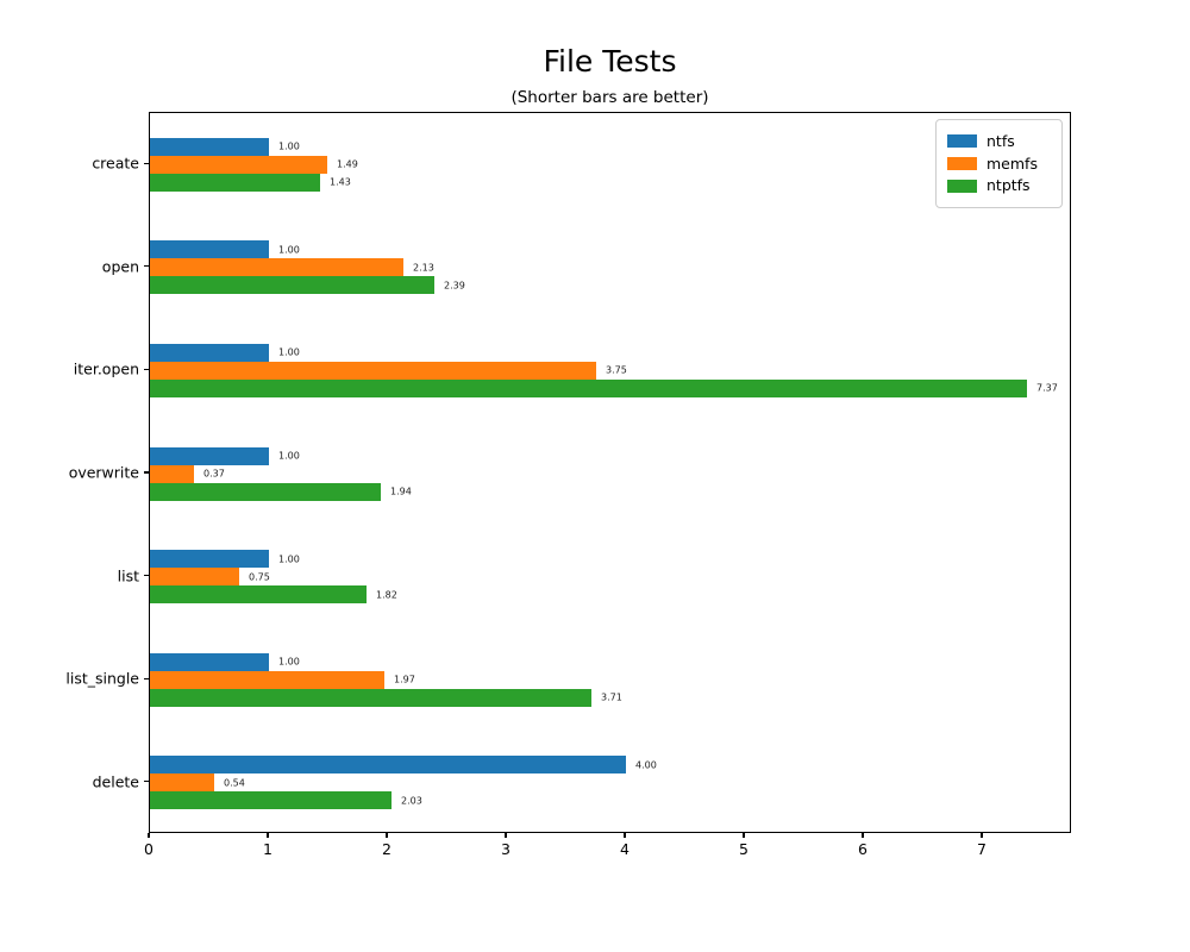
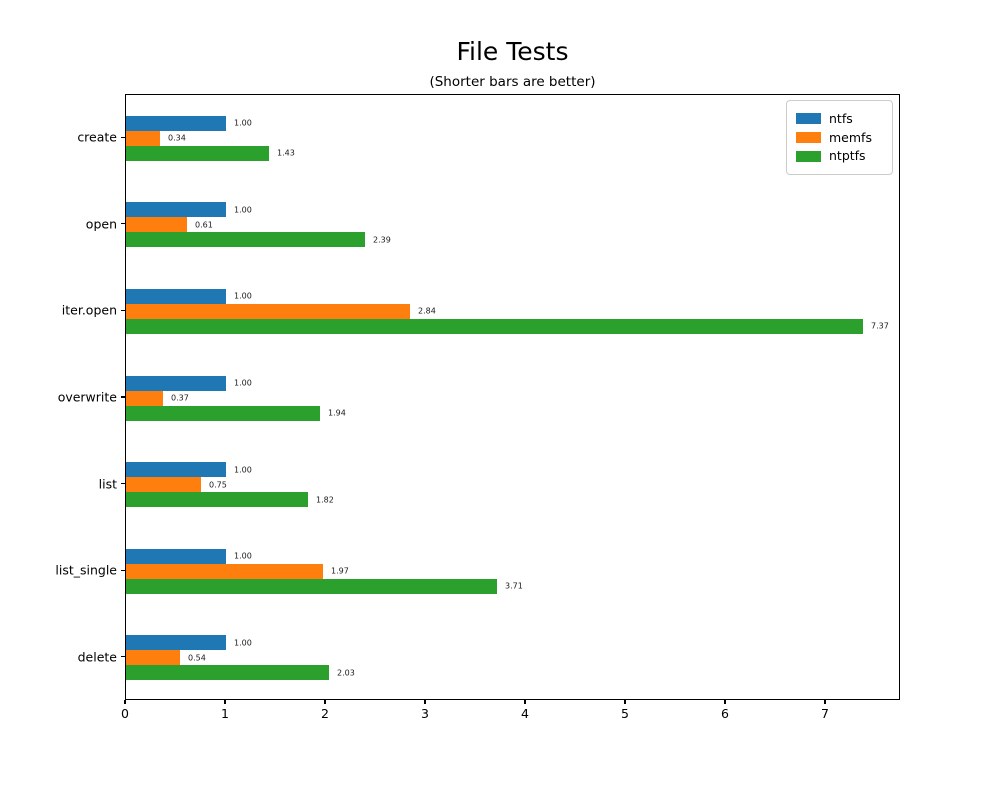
memfs/create: 1.49 -> 0.34
memfs/open: 2.13 -> 0.61
memfs/iter.open: 3.75 -> 2.84
ntfs/delete: 4.00 -> 1.00
